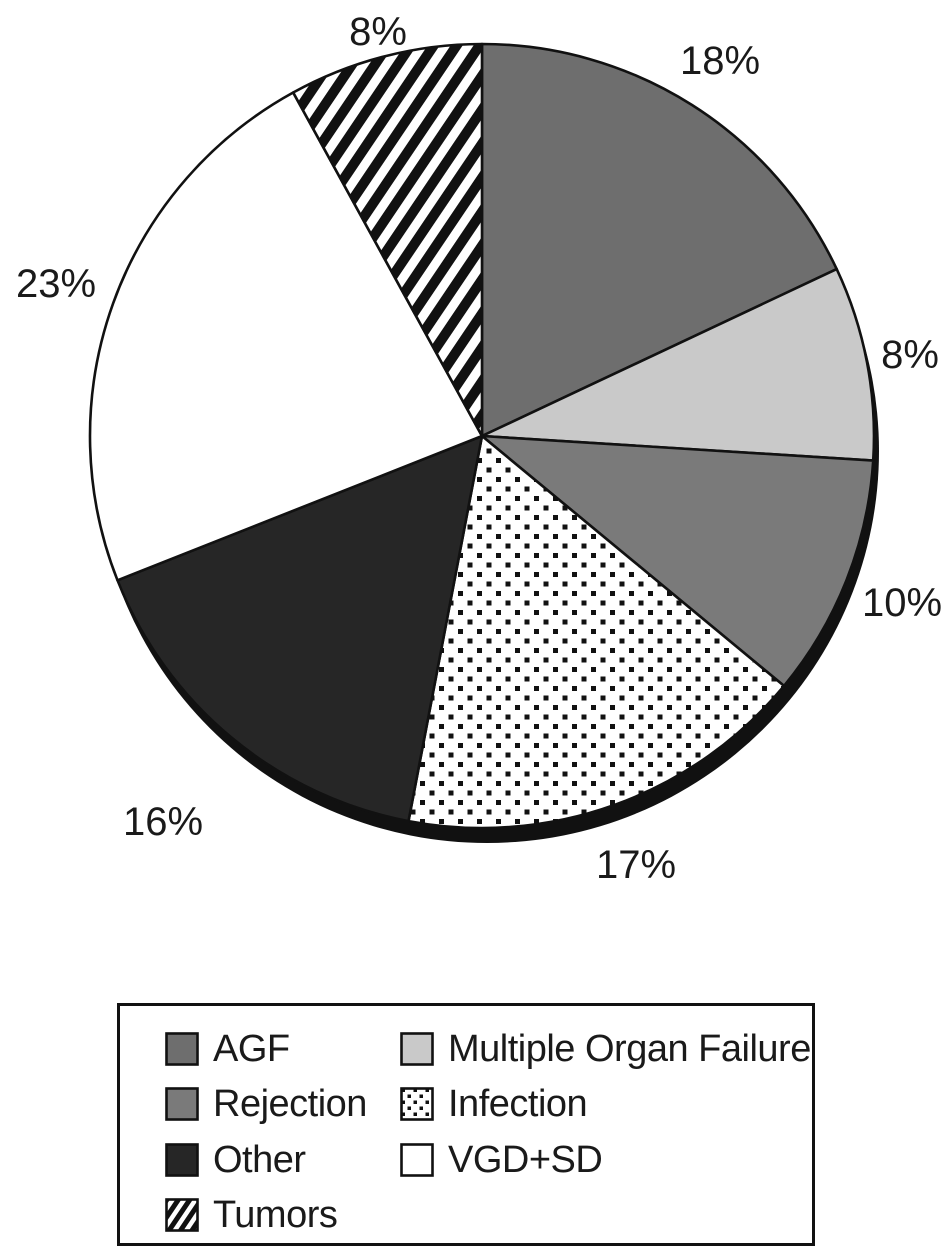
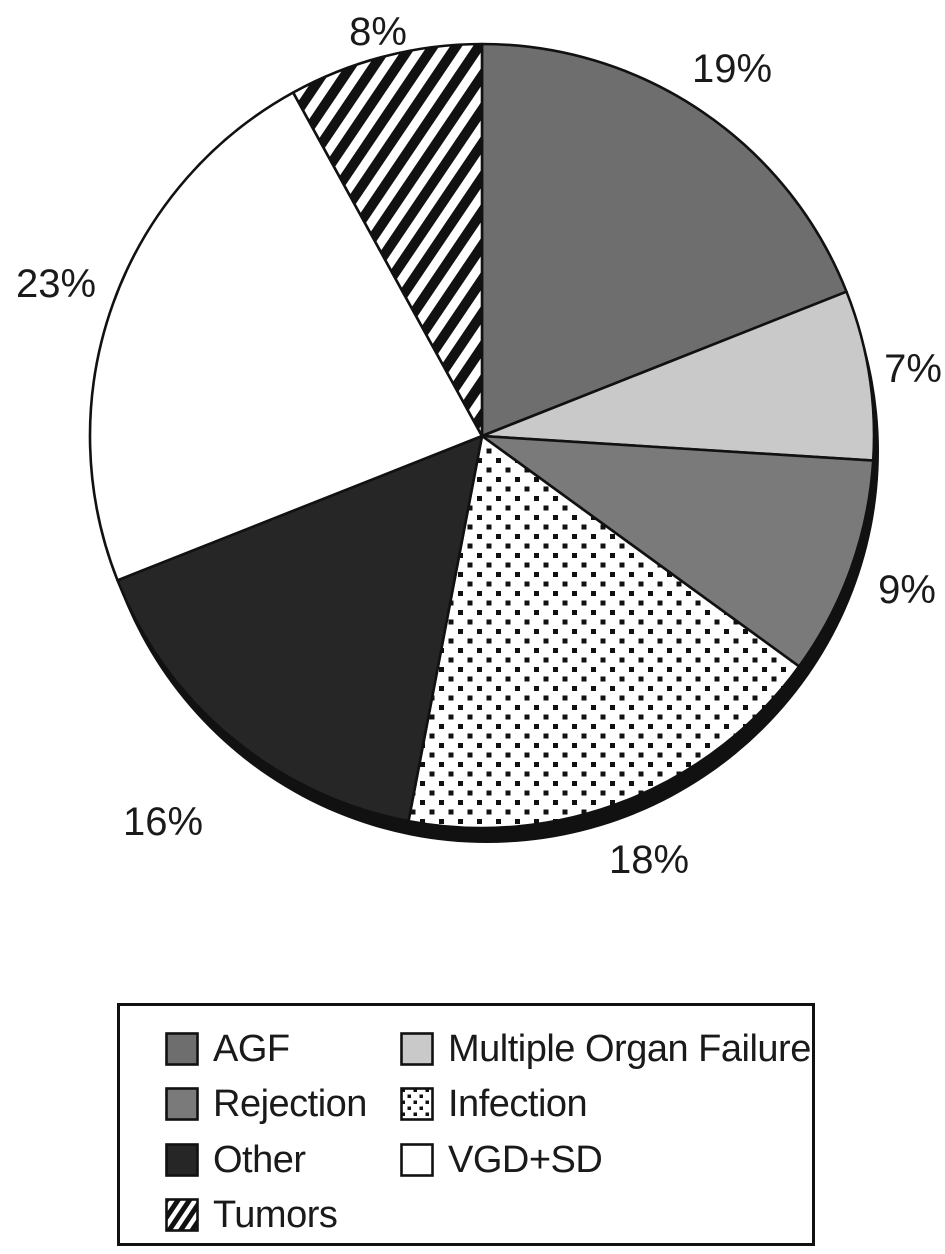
AGF: 18% -> 19%
Multiple Organ Failure: 8% -> 7%
Rejection: 10% -> 9%
Infection: 17% -> 18%
